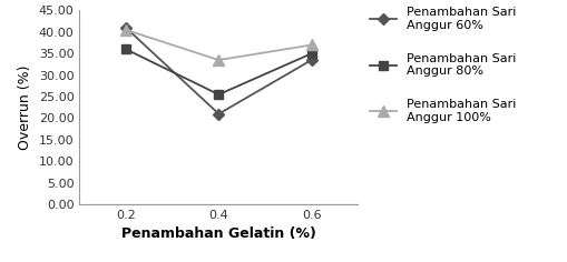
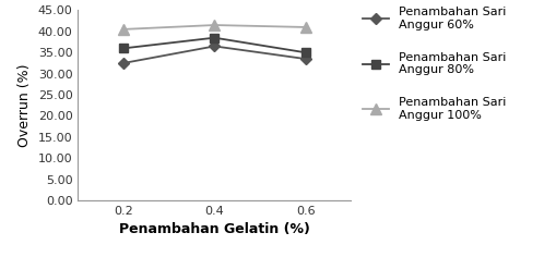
Penambahan Sari Anggur 60%/0.2: 41.0 -> 32.5
Penambahan Sari Anggur 60%/0.4: 21.0 -> 36.5
Penambahan Sari Anggur 80%/0.4: 25.5 -> 38.5
Penambahan Sari Anggur 100%/0.4: 33.5 -> 41.5
Penambahan Sari Anggur 100%/0.6: 37.0 -> 41.0
